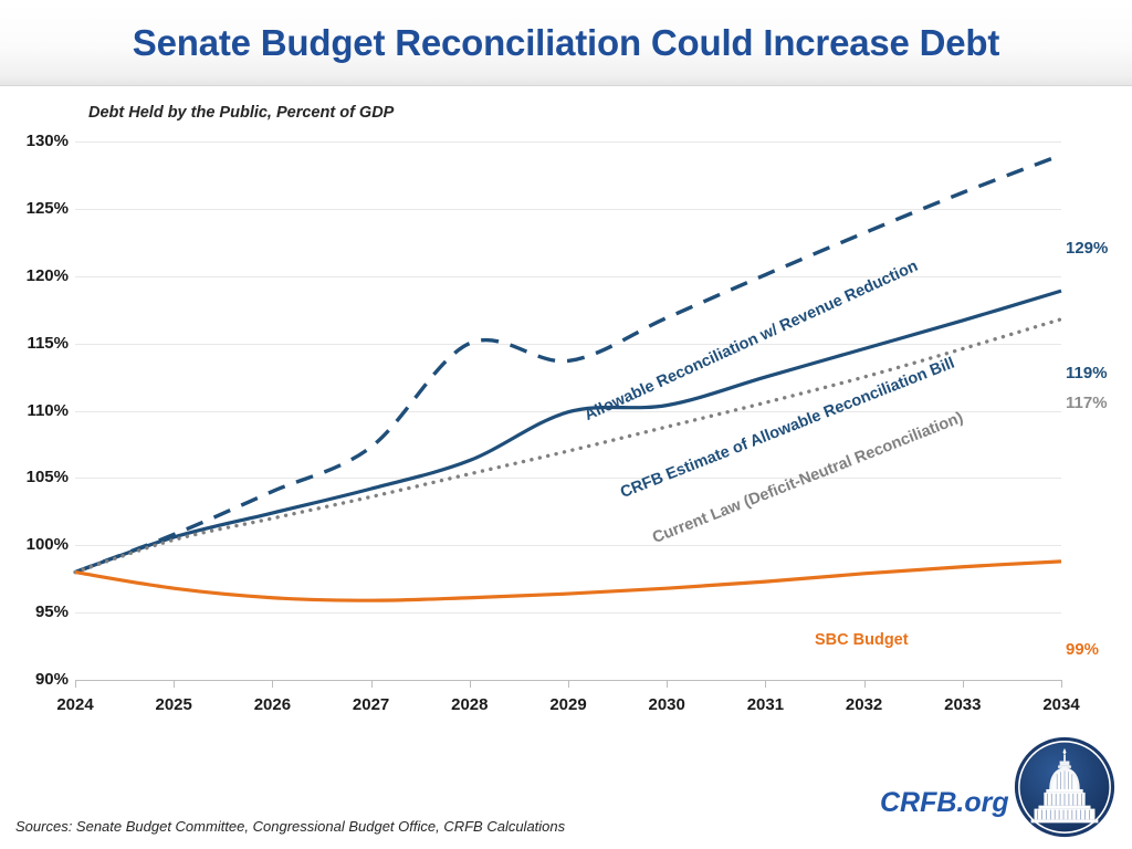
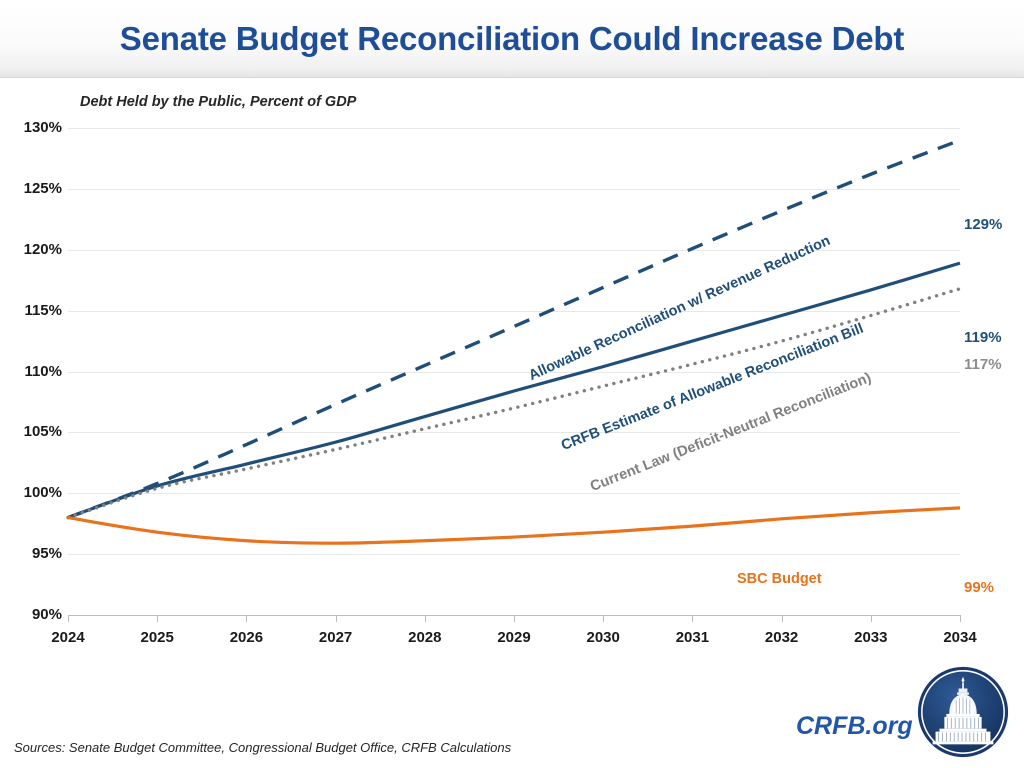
Allowable Reconciliation w/ Revenue Reduction/2028: 115.0% -> 110.5%
CRFB Estimate of Allowable Reconciliation Bill/2029: 109.9% -> 108.4%
